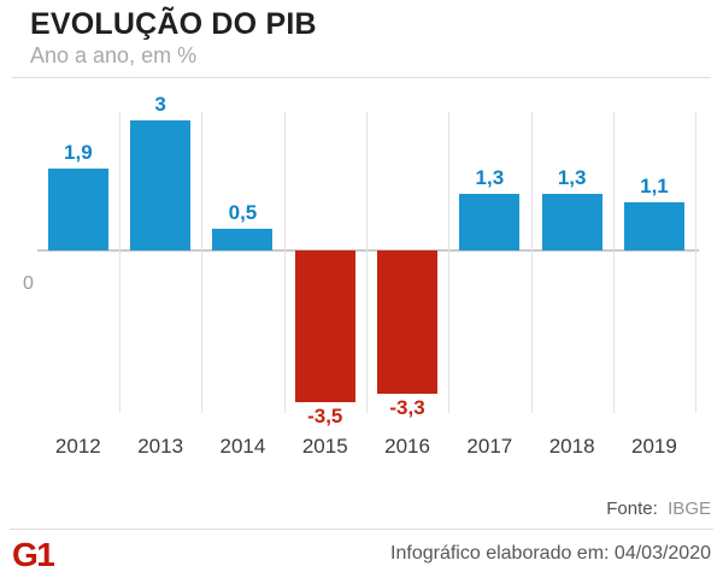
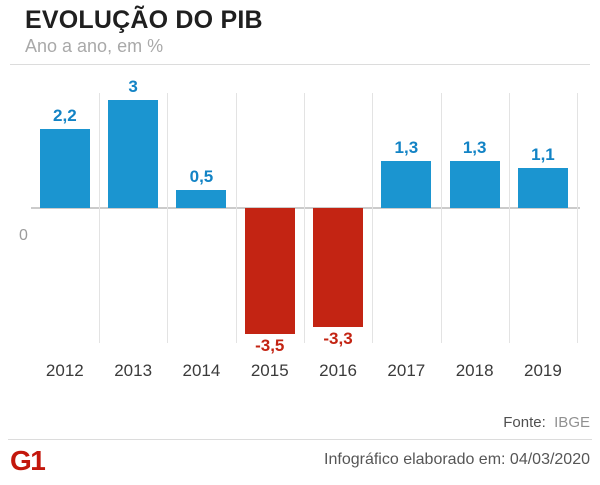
2012: 1,9 -> 2,2
